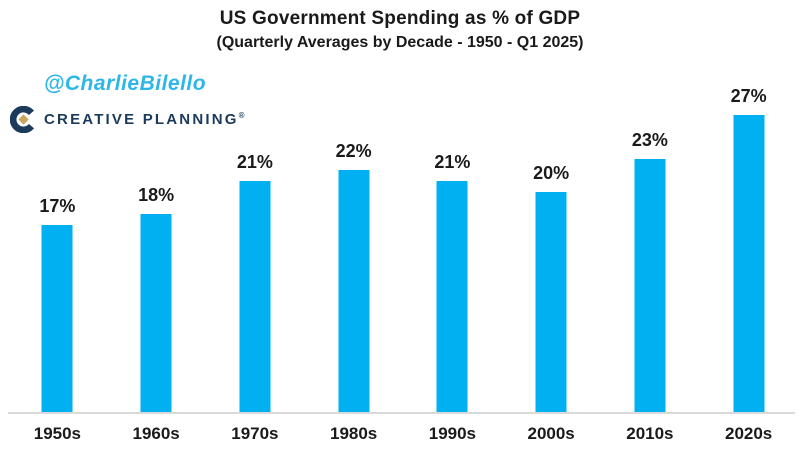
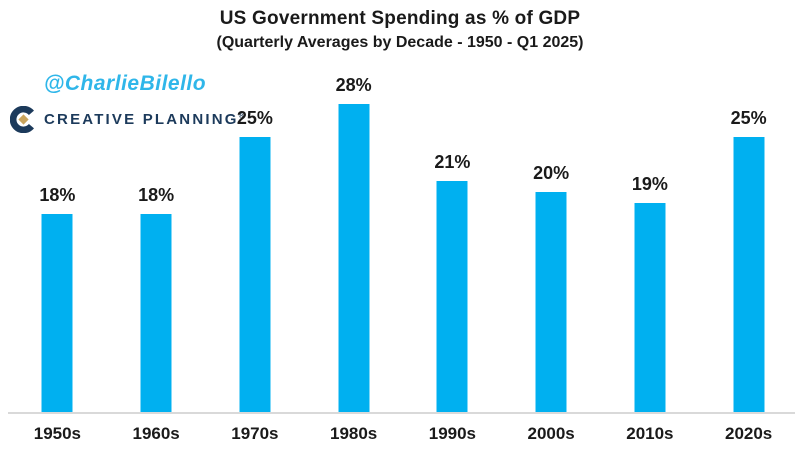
1950s: 17% -> 18%
1970s: 21% -> 25%
1980s: 22% -> 28%
2010s: 23% -> 19%
2020s: 27% -> 25%
